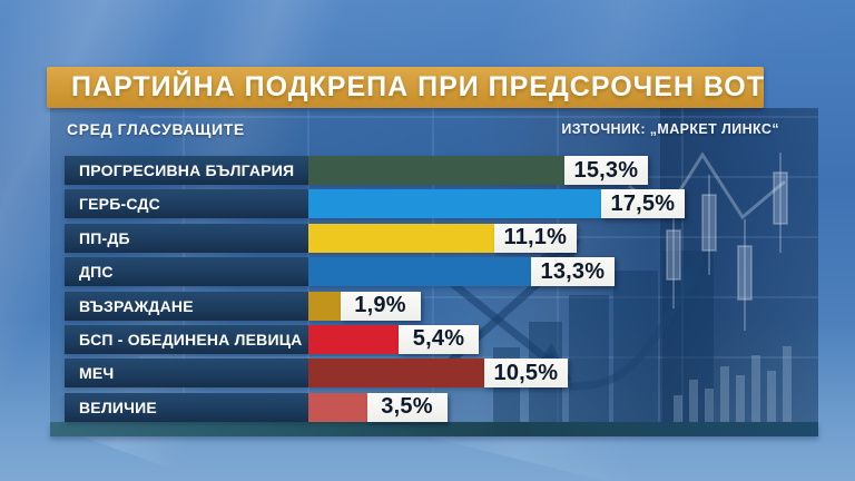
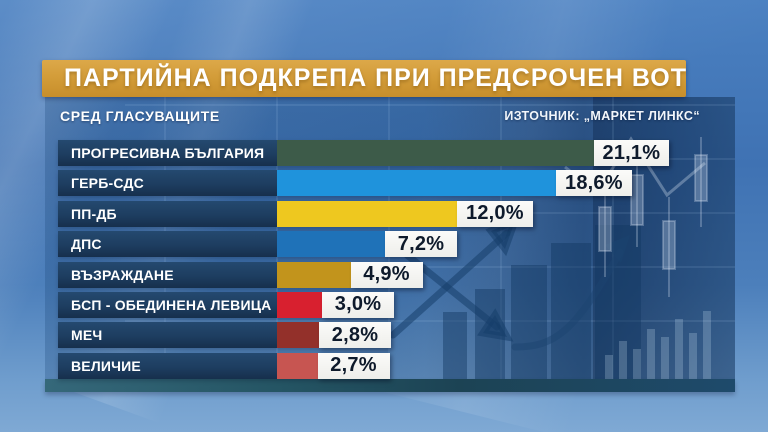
ПРОГРЕСИВНА БЪЛГАРИЯ: 15,3% -> 21,1%
ГЕРБ-СДС: 17,5% -> 18,6%
ПП-ДБ: 11,1% -> 12,0%
ДПС: 13,3% -> 7,2%
ВЪЗРАЖДАНЕ: 1,9% -> 4,9%
БСП - ОБЕДИНЕНА ЛЕВИЦА: 5,4% -> 3,0%
МЕЧ: 10,5% -> 2,8%
ВЕЛИЧИЕ: 3,5% -> 2,7%
